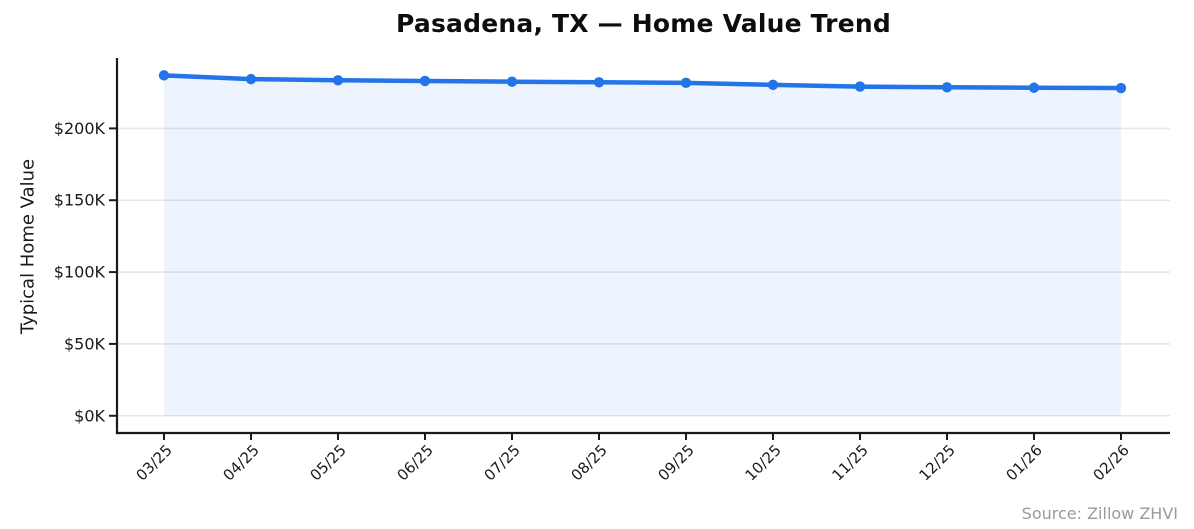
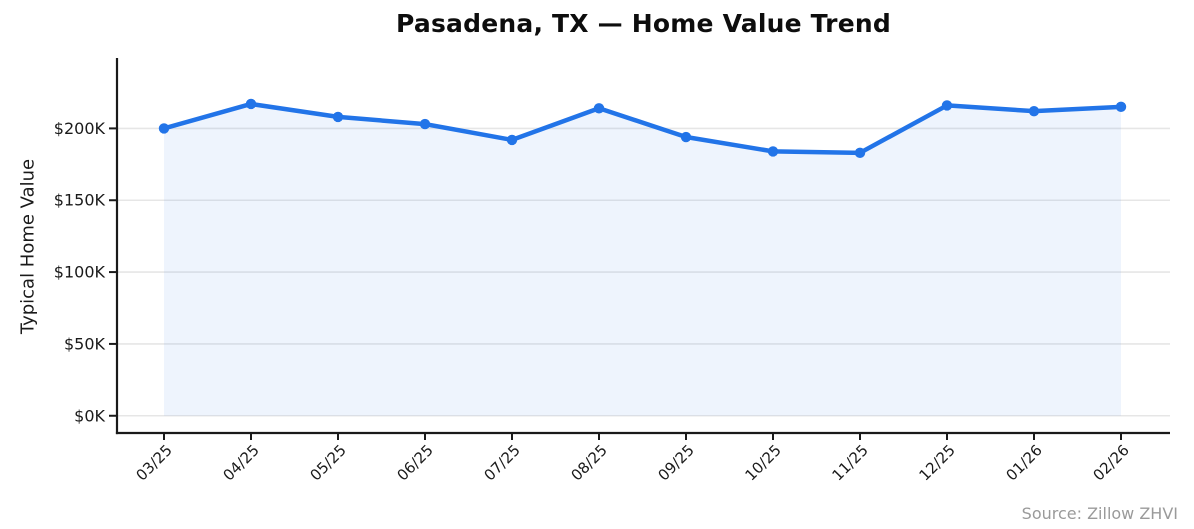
03/25: $237K -> $200K
04/25: $234K -> $217K
05/25: $234K -> $208K
06/25: $233K -> $203K
07/25: $232K -> $192K
08/25: $232K -> $214K
09/25: $232K -> $194K
10/25: $230K -> $184K
11/25: $229K -> $183K
12/25: $229K -> $216K
01/26: $228K -> $212K
02/26: $228K -> $215K
